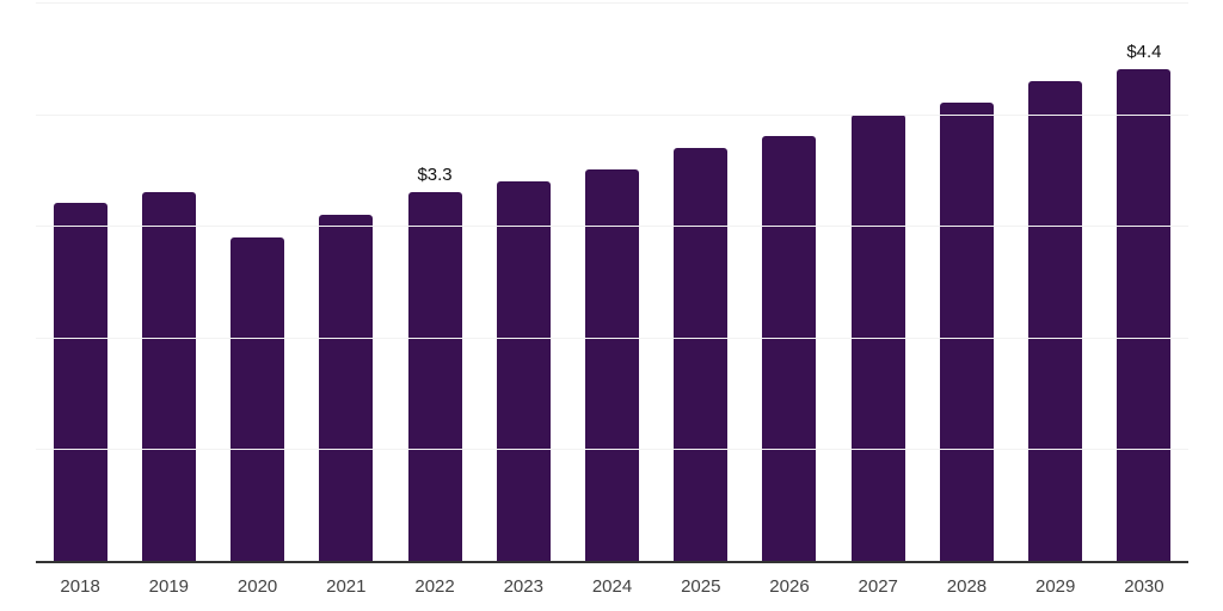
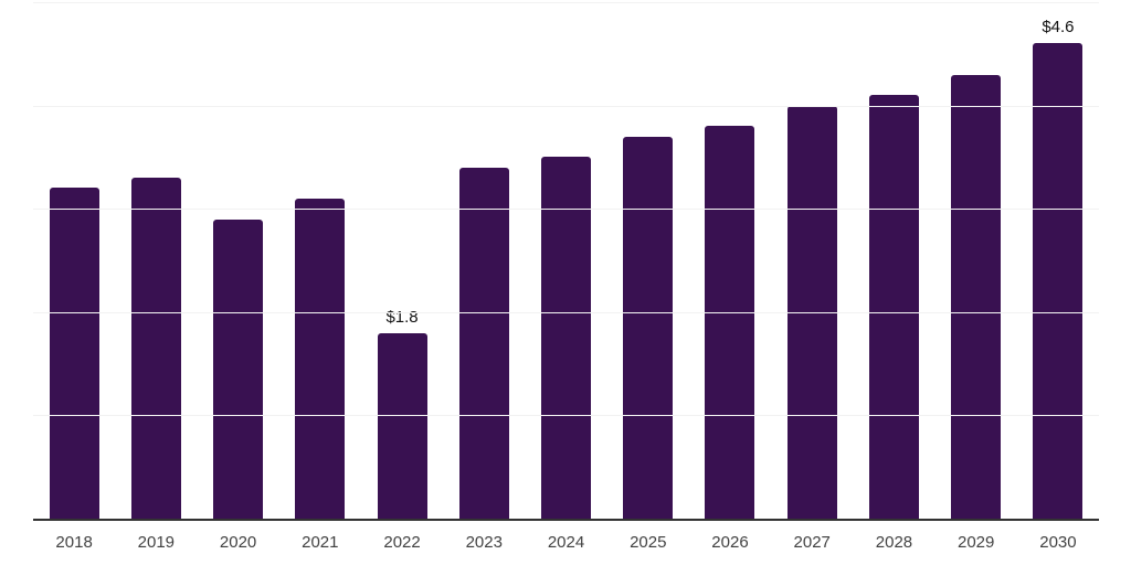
2022: $3.3 -> $1.8
2030: $4.4 -> $4.6
